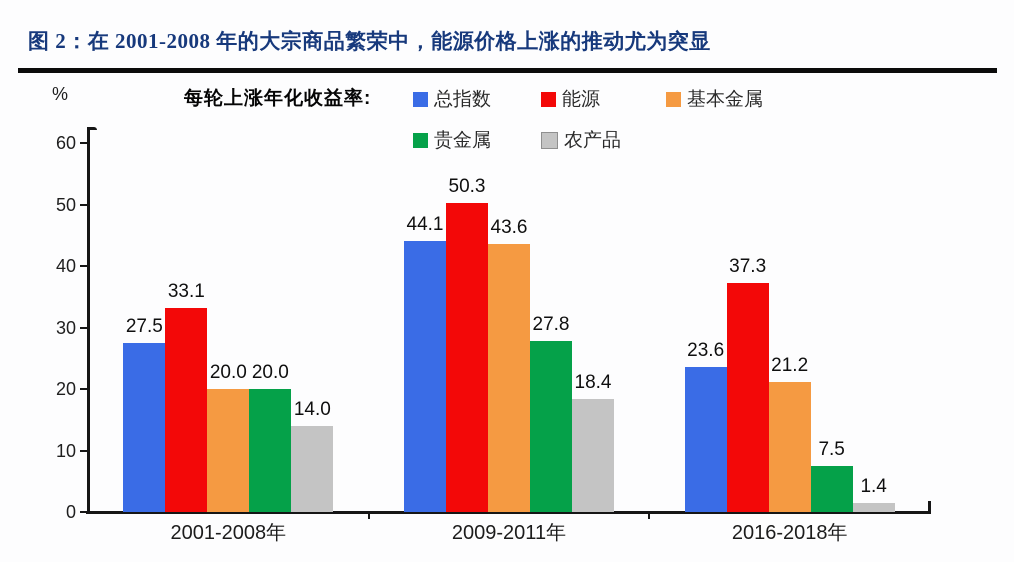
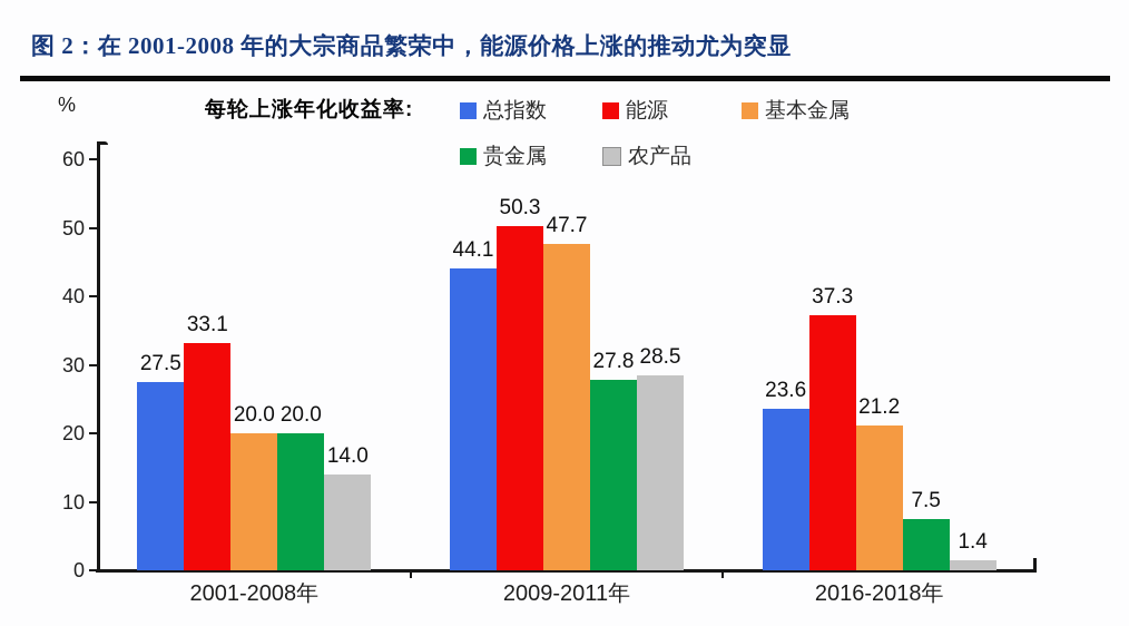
基本金属/2009-2011年: 43.6 -> 47.7
农产品/2009-2011年: 18.4 -> 28.5
